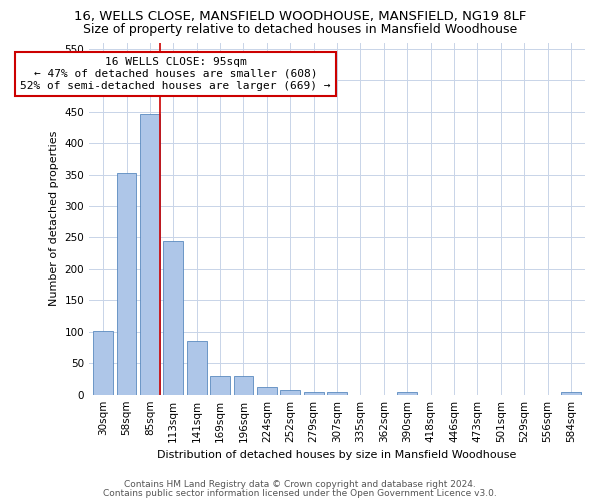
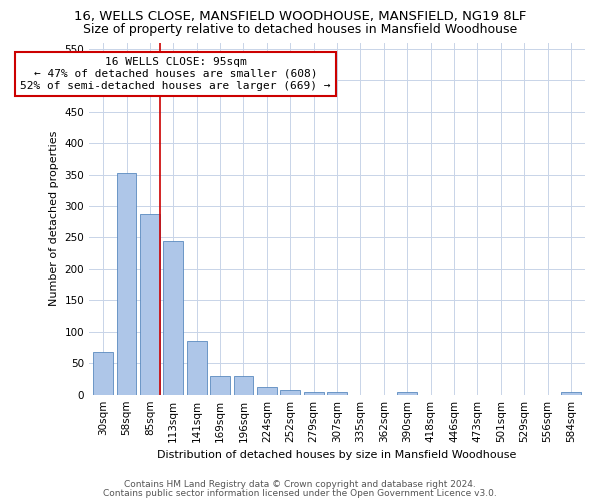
30sqm: 102 -> 68
85sqm: 447 -> 288
